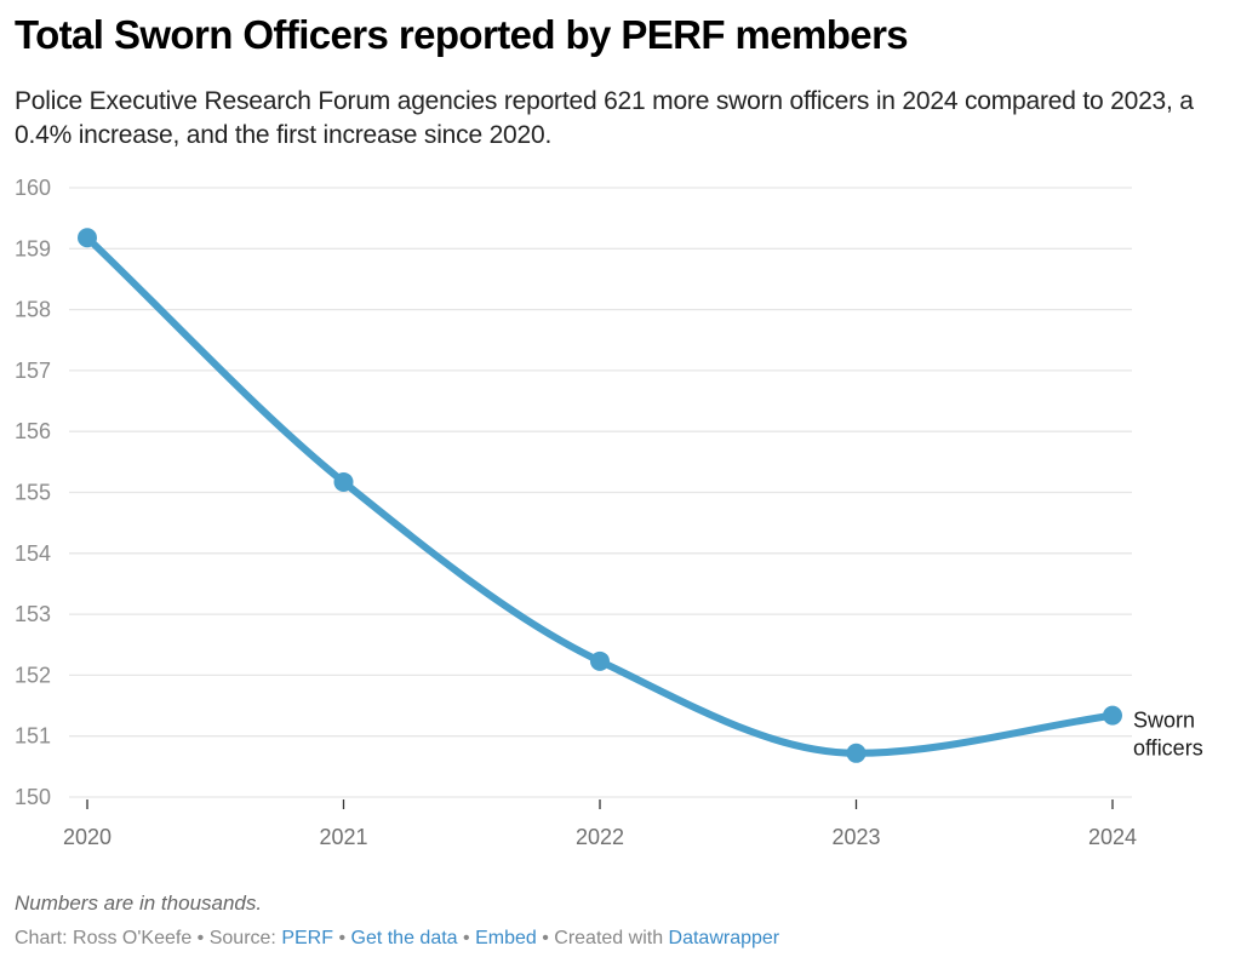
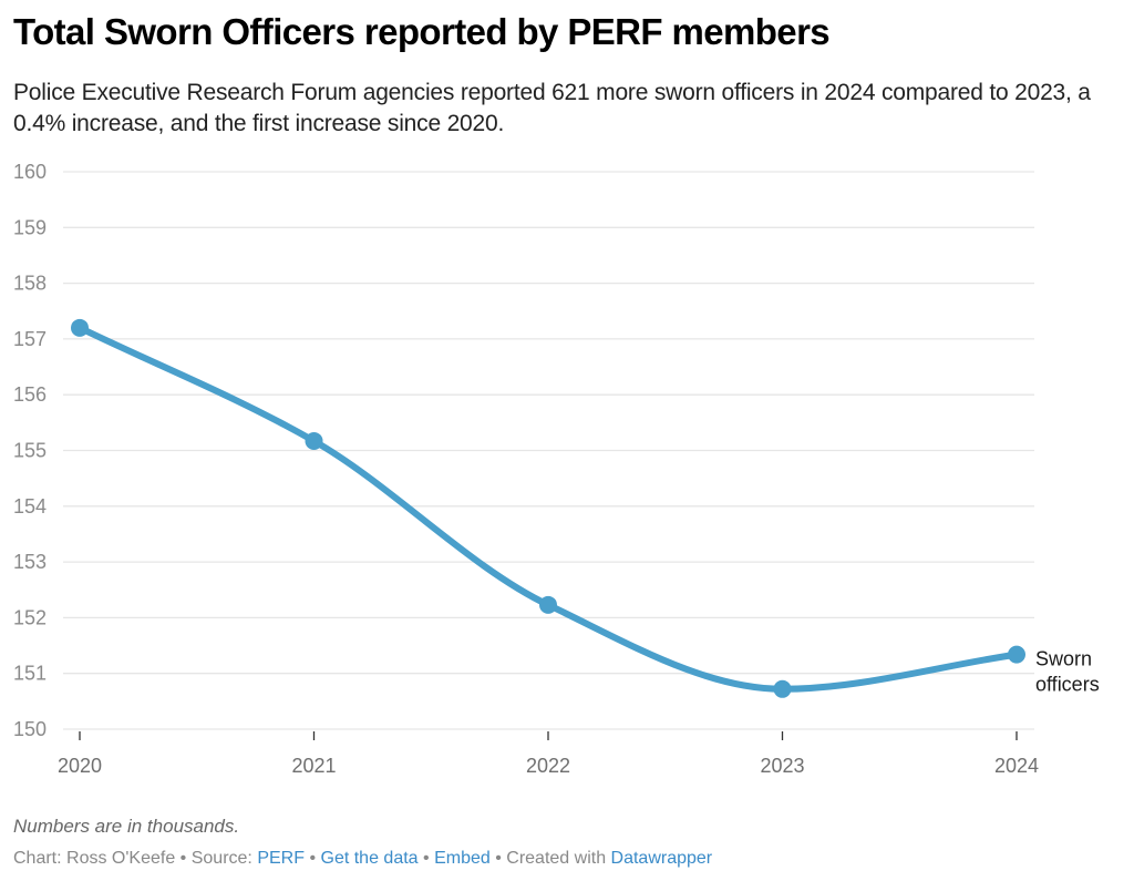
2020: 159.2 -> 157.2
